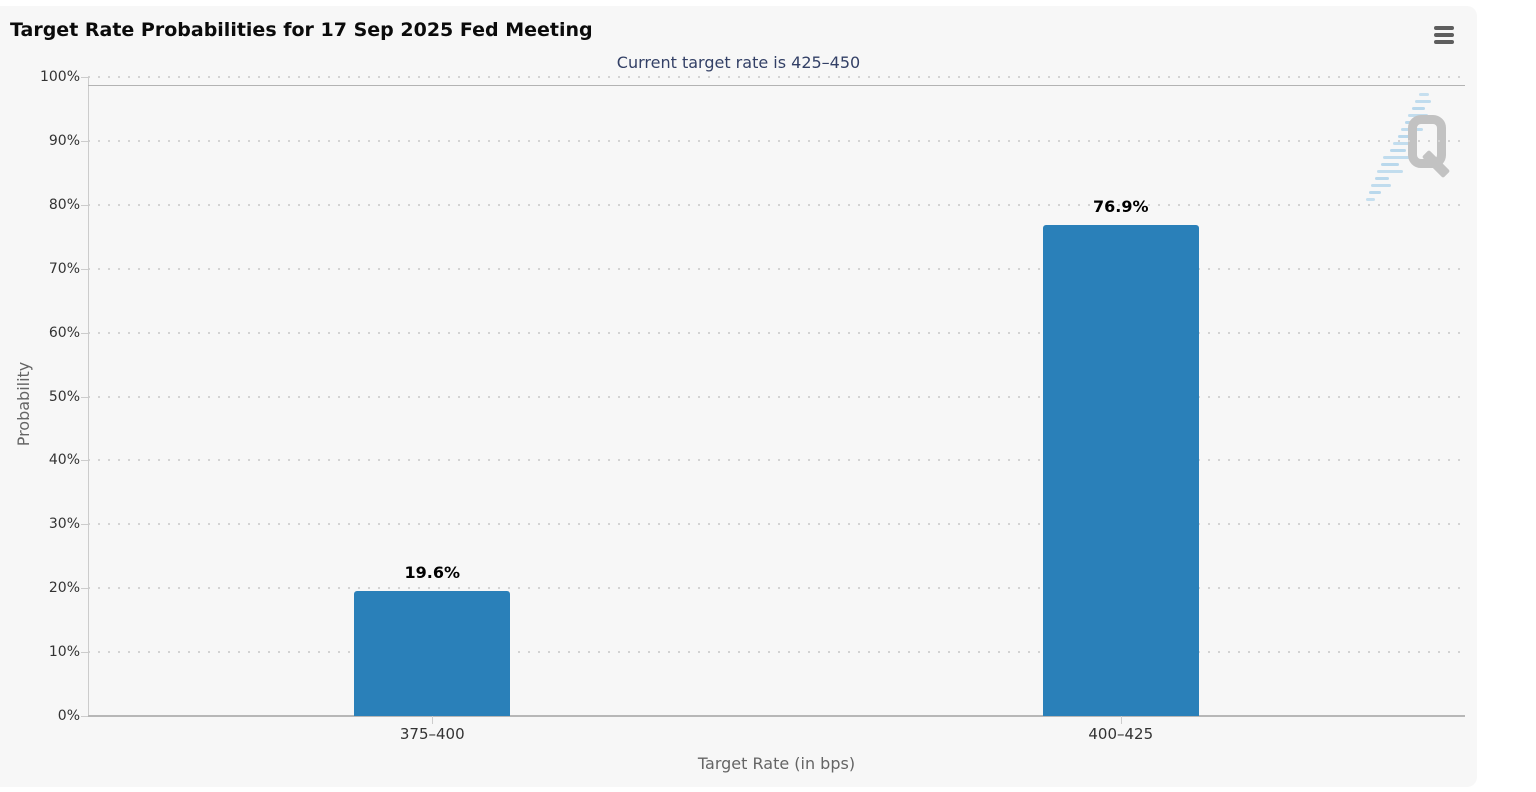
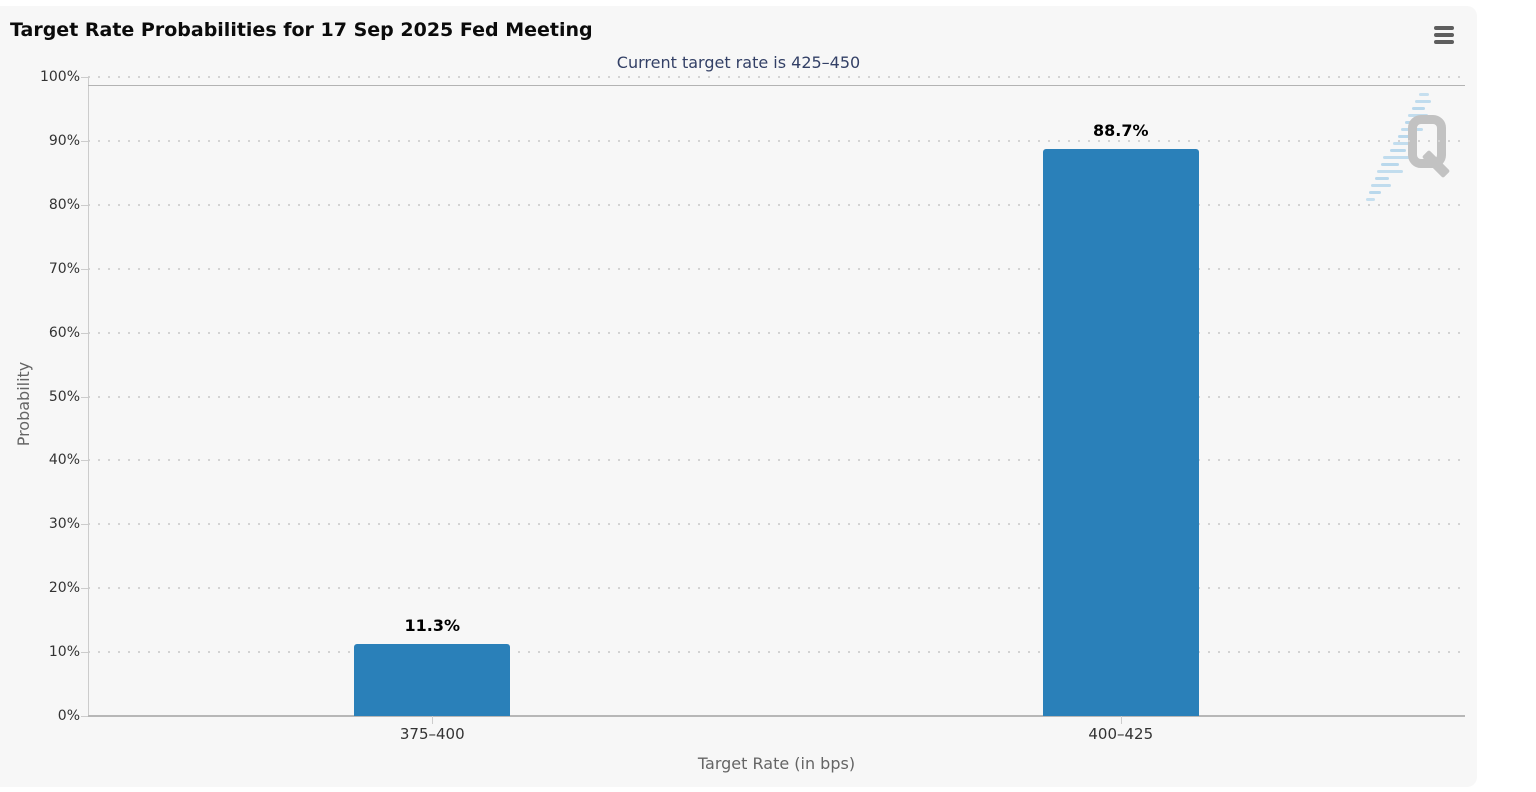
375–400: 19.6% -> 11.3%
400–425: 76.9% -> 88.7%
